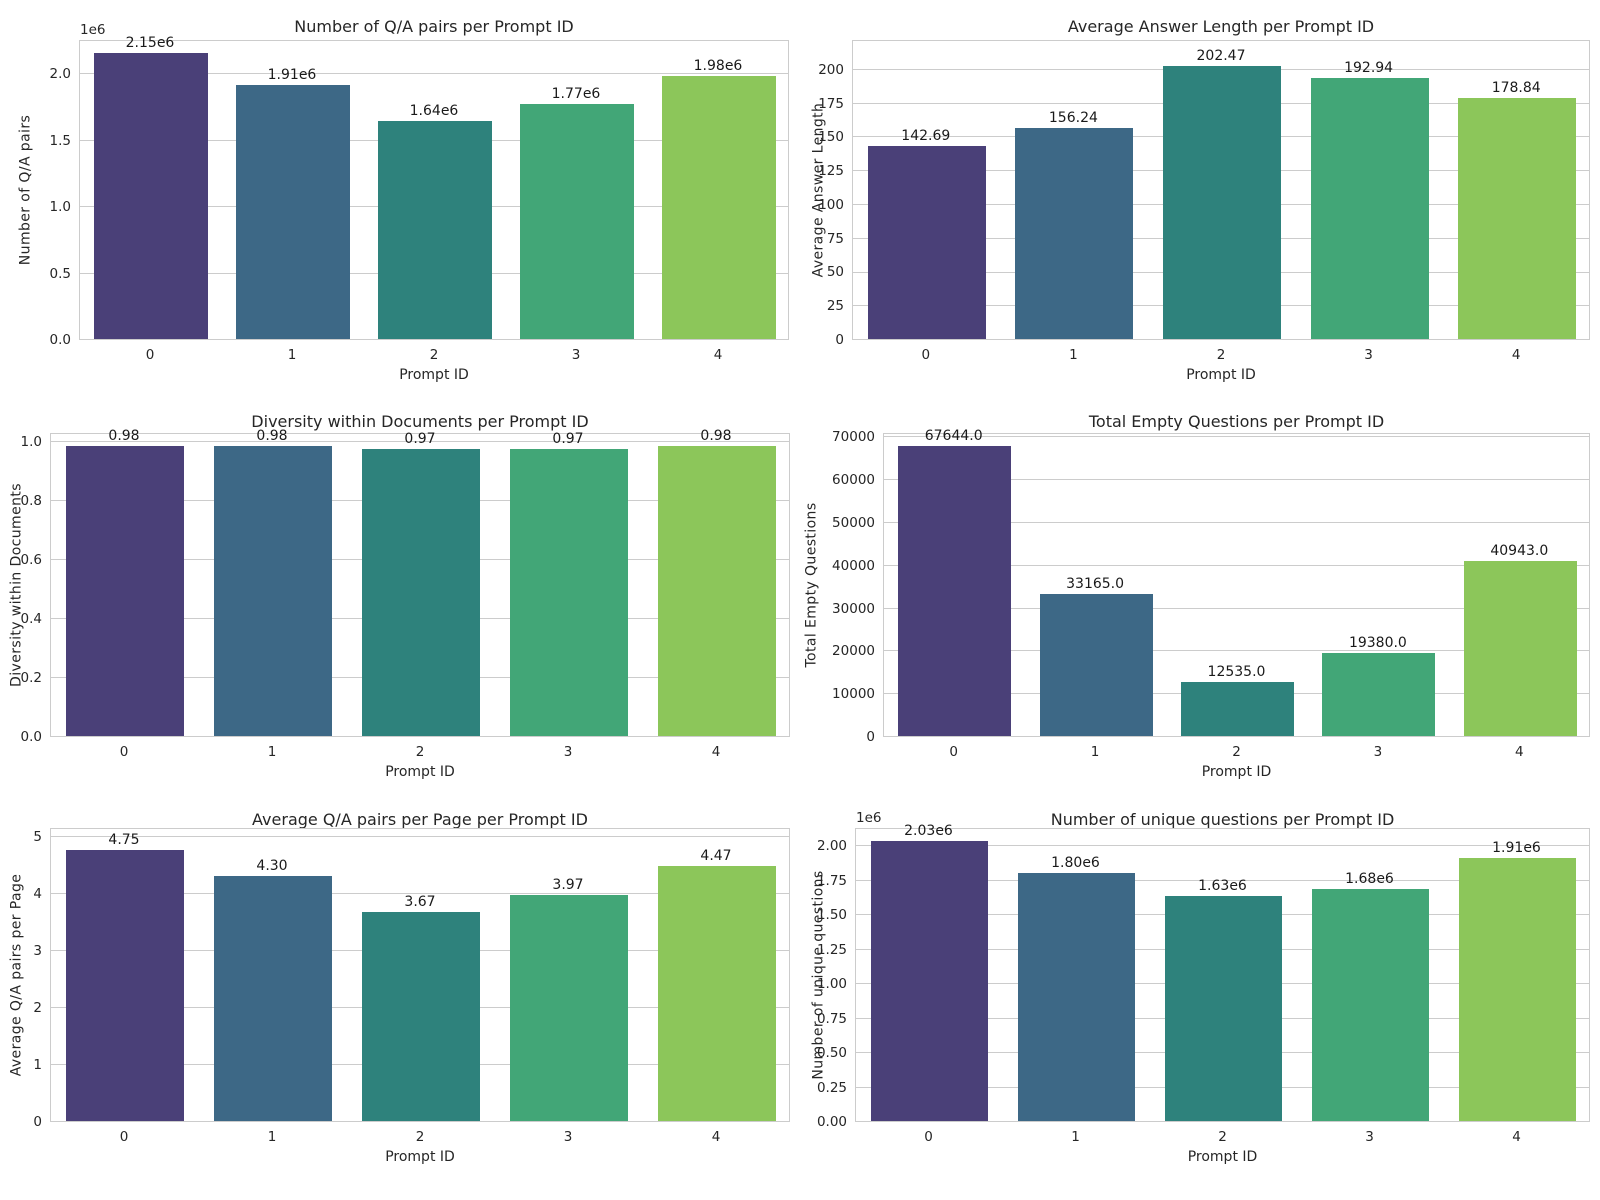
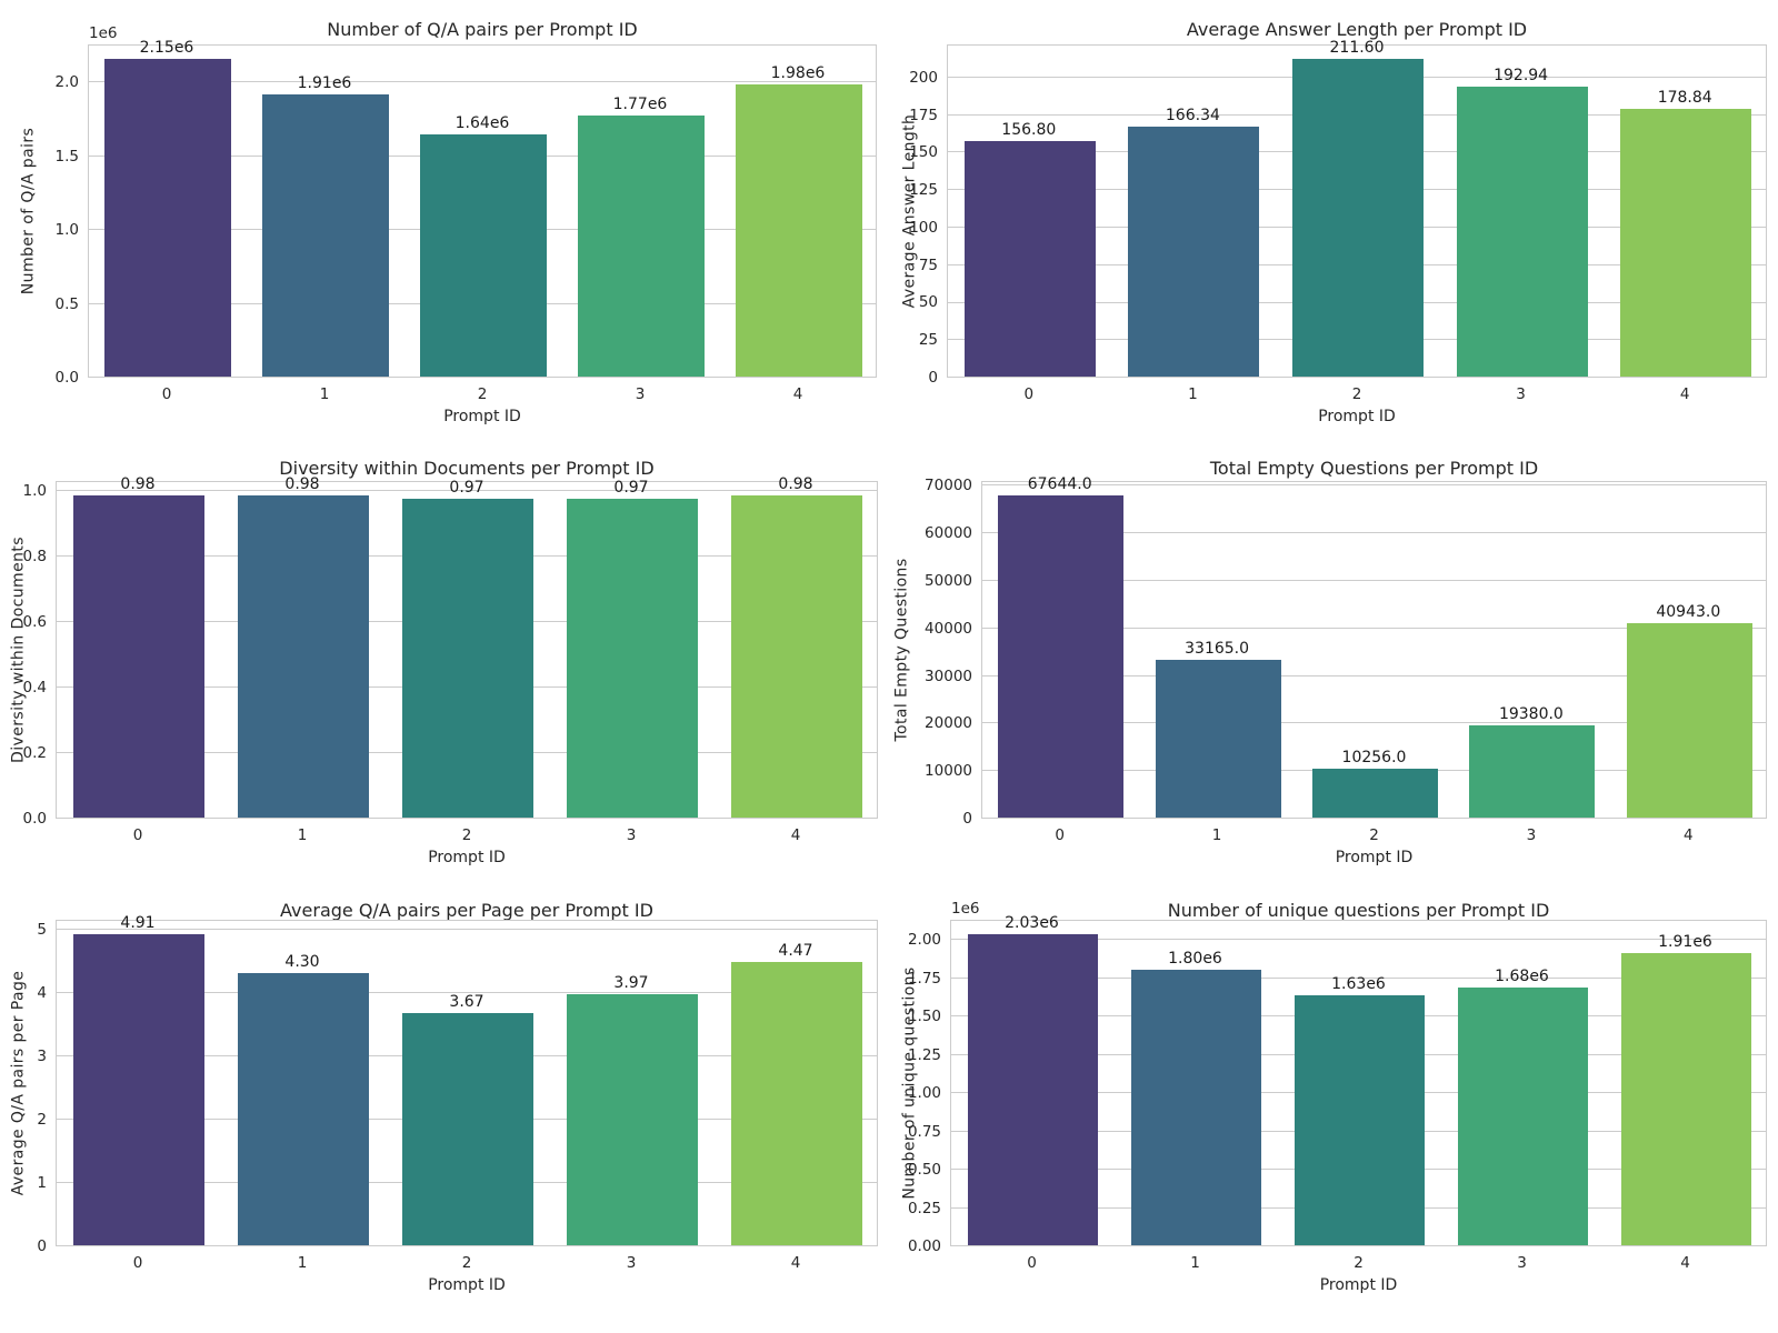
Average Answer Length per Prompt ID/0: 142.69 -> 156.80
Average Answer Length per Prompt ID/1: 156.24 -> 166.34
Average Answer Length per Prompt ID/2: 202.47 -> 211.60
Total Empty Questions per Prompt ID/2: 12535.0 -> 10256.0
Average Q/A pairs per Page per Prompt ID/0: 4.75 -> 4.91
